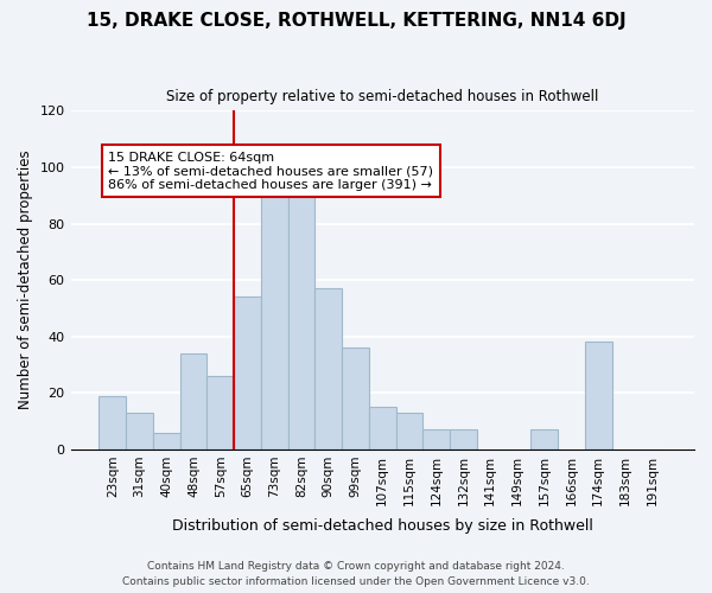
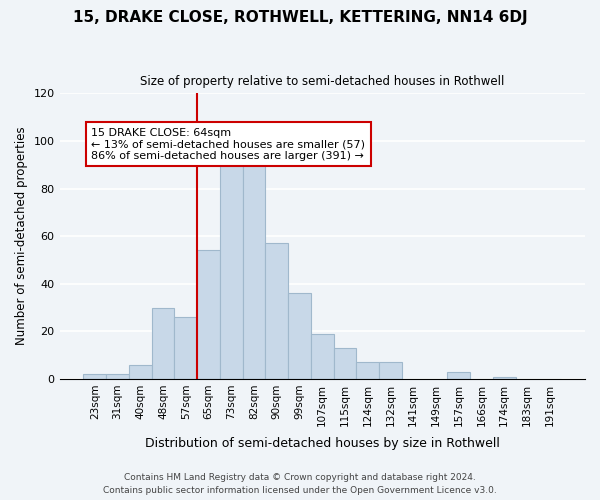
23sqm: 19 -> 2
31sqm: 13 -> 2
48sqm: 34 -> 30
107sqm: 15 -> 19
157sqm: 7 -> 3
174sqm: 38 -> 1
